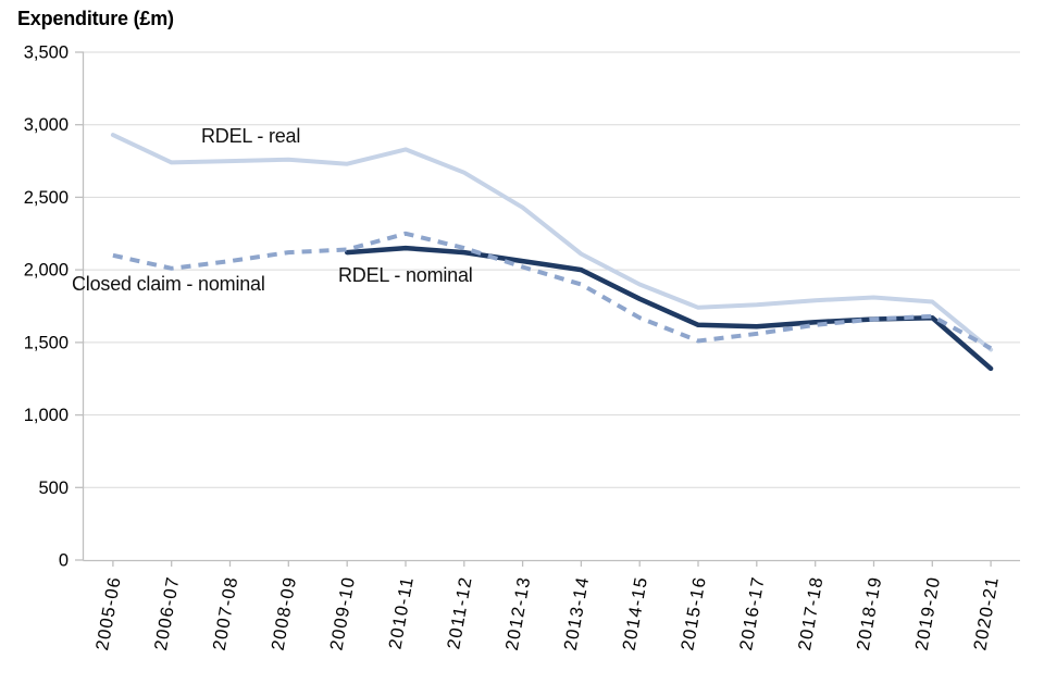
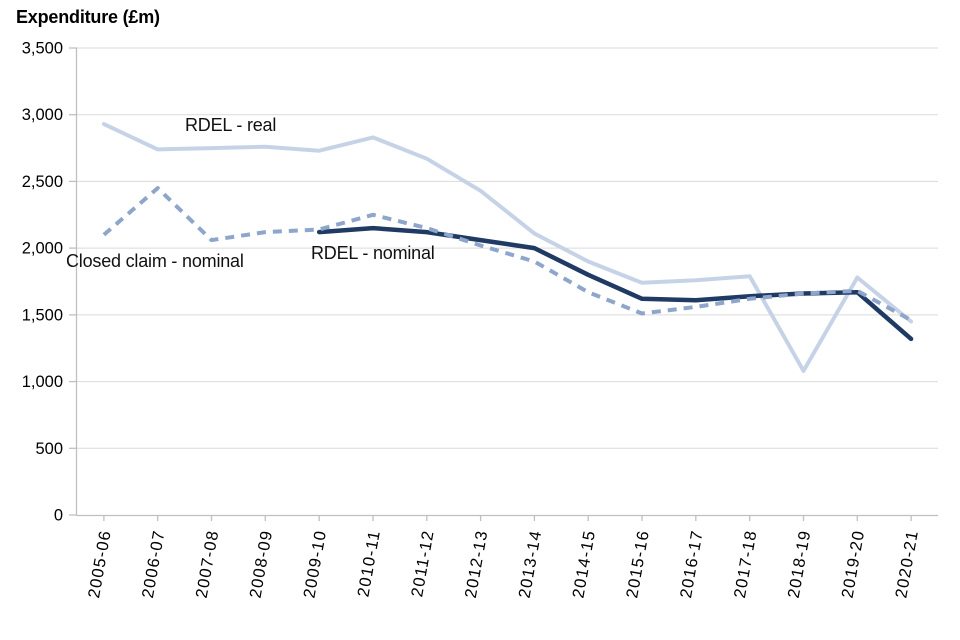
Closed claim - nominal/2006-07: 2010 -> 2450
RDEL - real/2018-19: 1810 -> 1080
